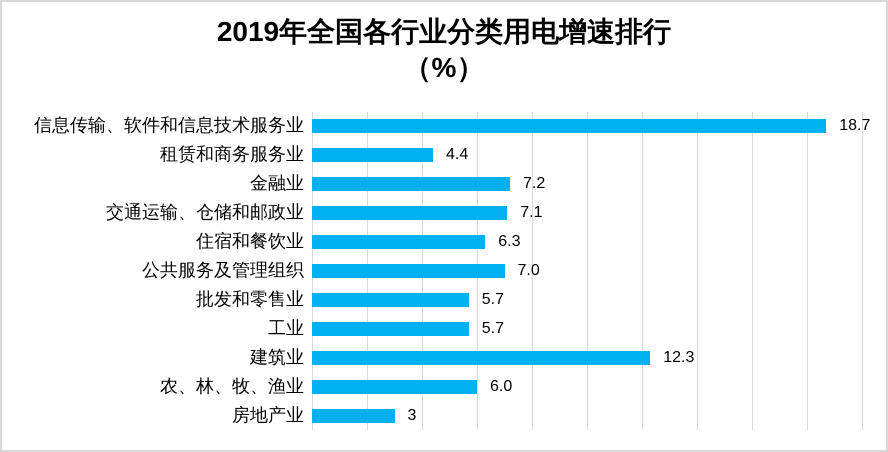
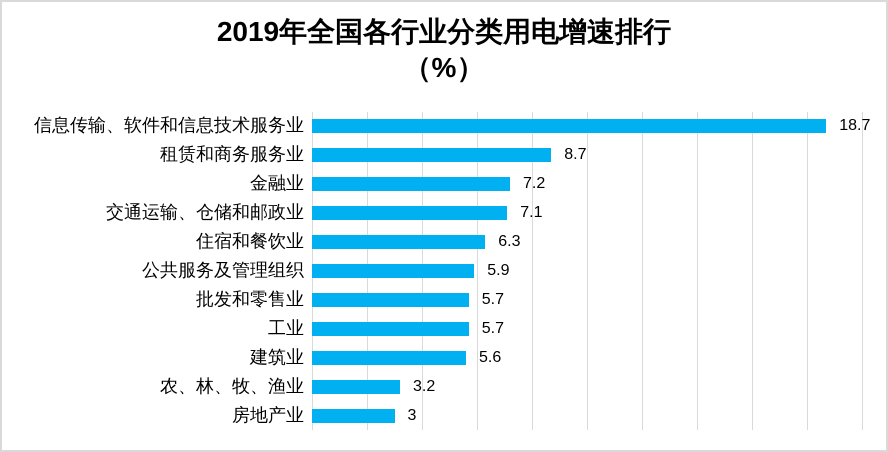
租赁和商务服务业: 4.4 -> 8.7
公共服务及管理组织: 7.0 -> 5.9
建筑业: 12.3 -> 5.6
农、林、牧、渔业: 6.0 -> 3.2
